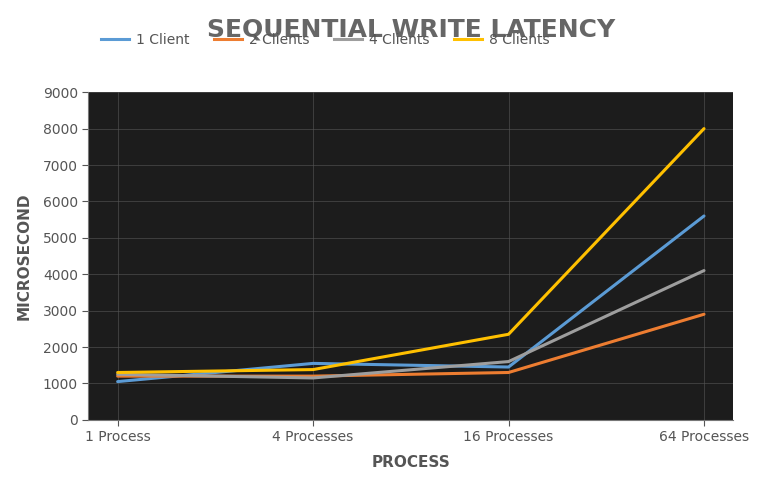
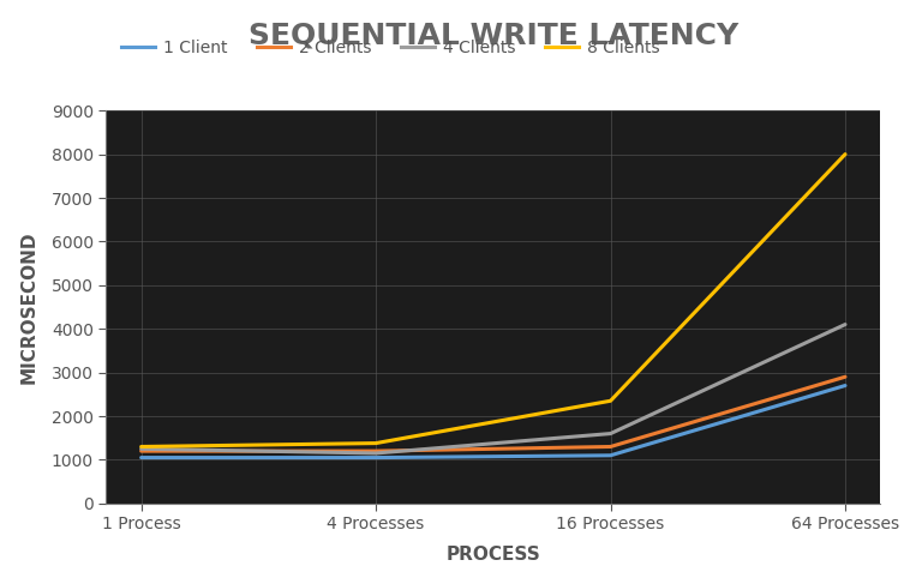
1 Client/4 Processes: 1550 -> 1050
1 Client/16 Processes: 1450 -> 1100
1 Client/64 Processes: 5600 -> 2700
